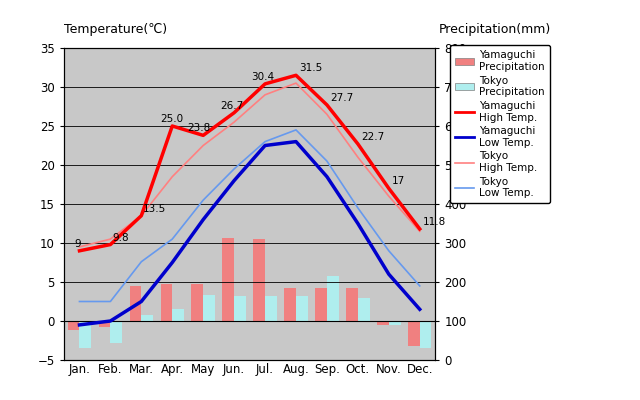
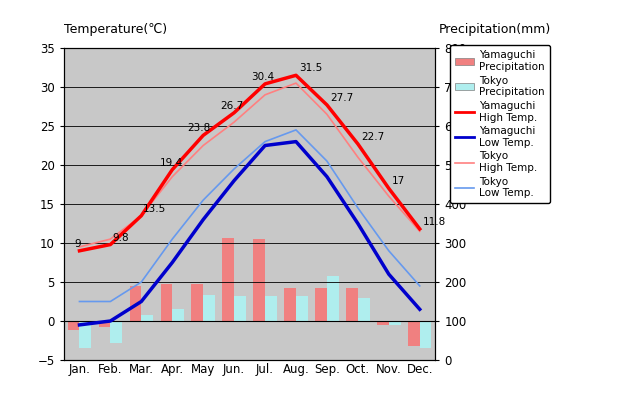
Tokyo Low Temp./Mar.: 7.6 -> 5.0
Yamaguchi High Temp./Apr.: 25.0 -> 19.4
